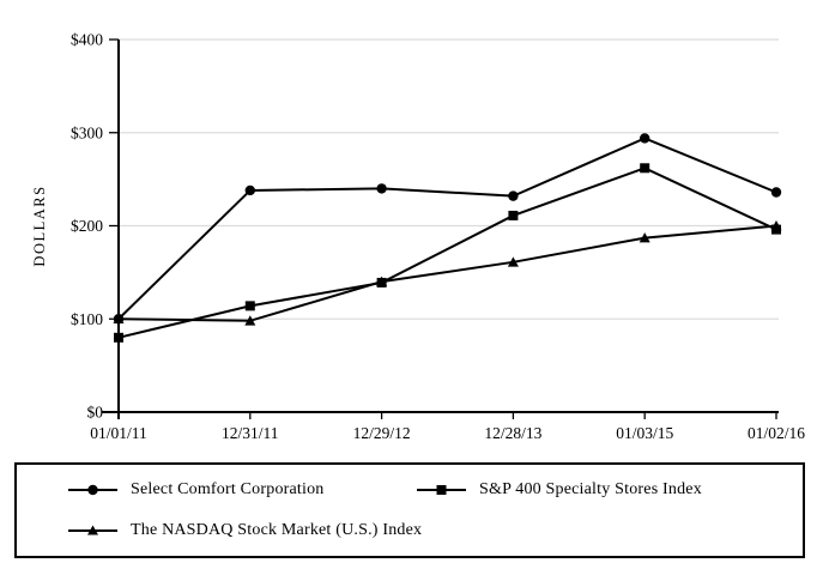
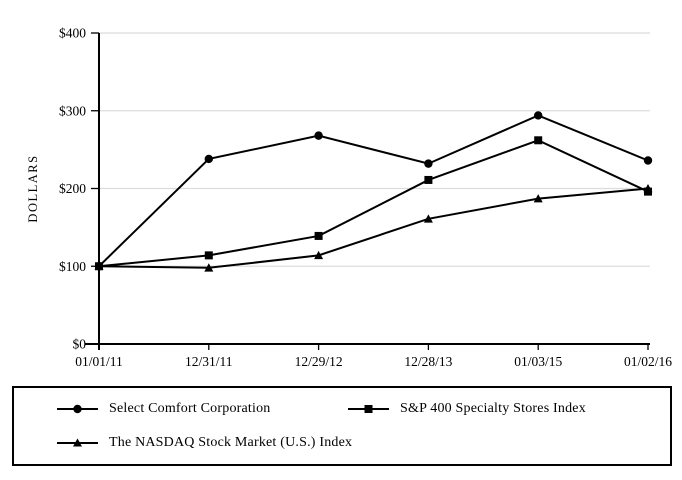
S&P 400 Specialty Stores Index/01/01/11: $80 -> $100
Select Comfort Corporation/12/29/12: $240 -> $270
The NASDAQ Stock Market (U.S.) Index/12/29/12: $140 -> $110
